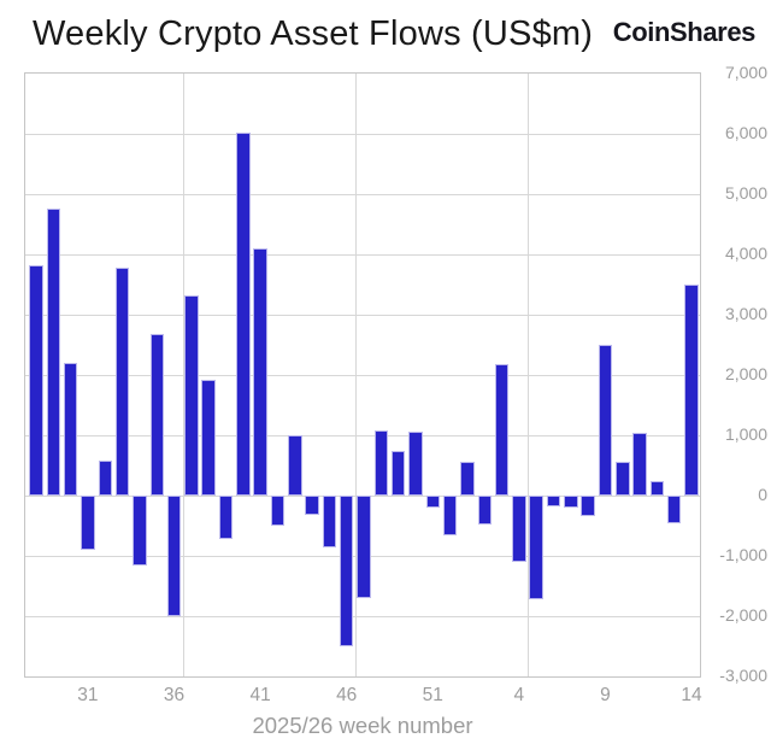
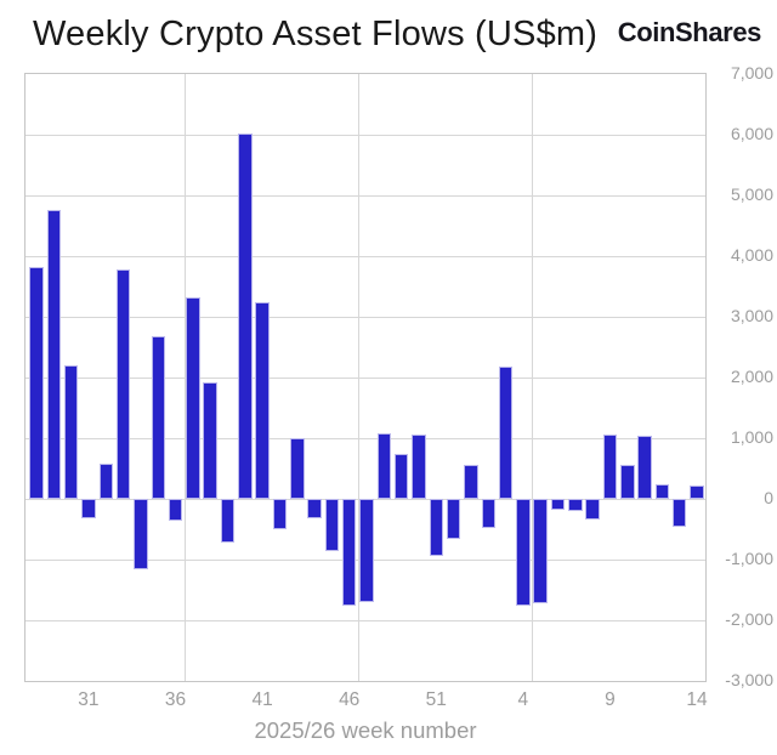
31: -900 -> -300
36: -2000 -> -400
41: 4100 -> 3200
46: -2500 -> -1800
51: -200 -> -900
4: -1100 -> -1800
9: 2500 -> 1100
14: 3500 -> 200
